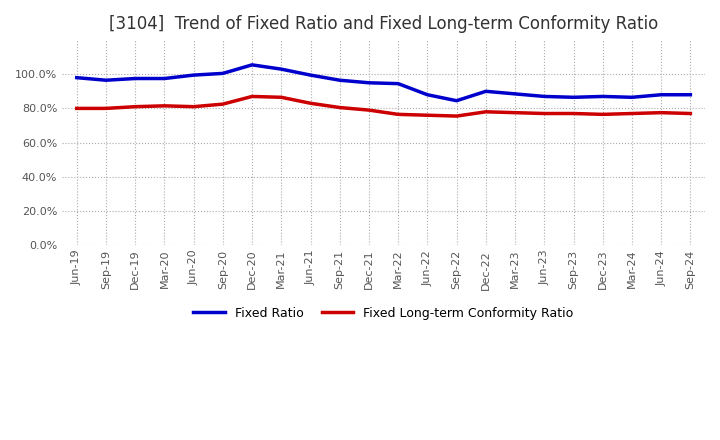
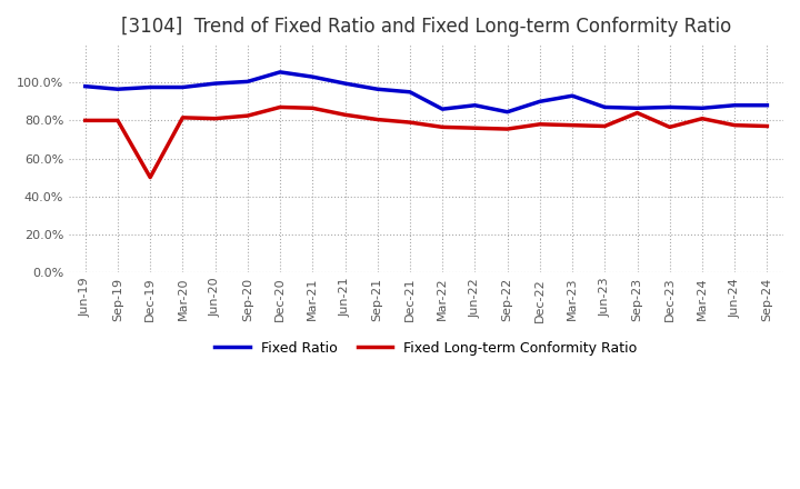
Fixed Long-term Conformity Ratio/Dec-19: 81% -> 50%
Fixed Ratio/Mar-22: 94% -> 86%
Fixed Ratio/Mar-23: 88% -> 93%
Fixed Long-term Conformity Ratio/Sep-23: 77% -> 84%
Fixed Long-term Conformity Ratio/Mar-24: 77% -> 81%
